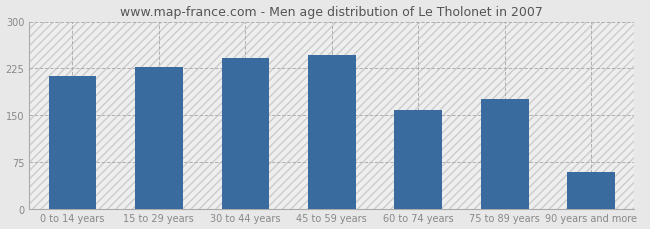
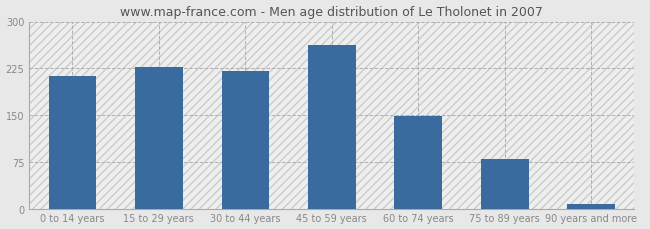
30 to 44 years: 242 -> 220
45 to 59 years: 246 -> 262
60 to 74 years: 158 -> 149
75 to 89 years: 176 -> 79
90 years and more: 58 -> 8
